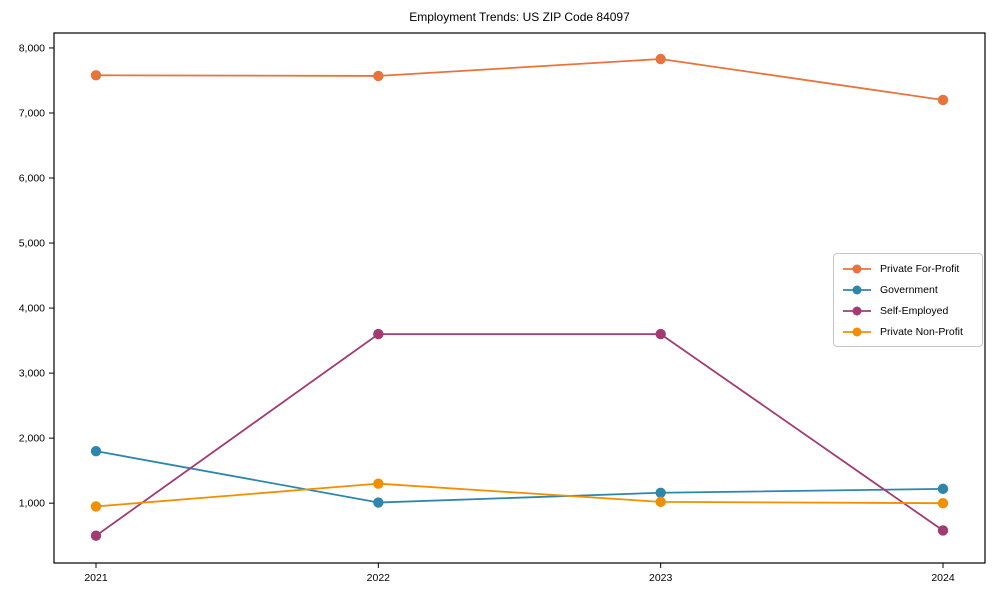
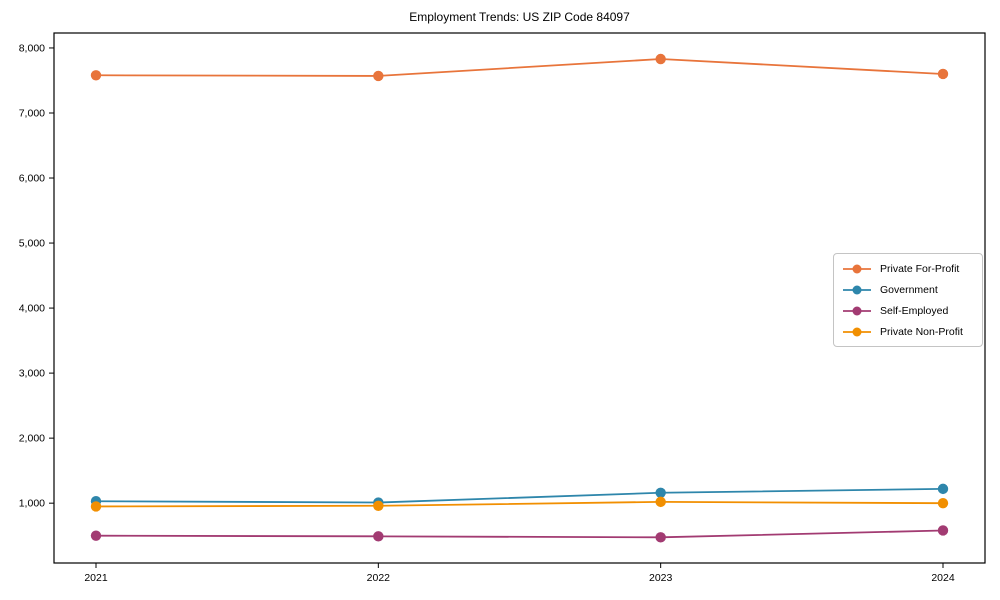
Government/2021: 1800 -> 1000
Self-Employed/2022: 3600 -> 500
Private Non-Profit/2022: 1300 -> 1000
Self-Employed/2023: 3600 -> 500
Private For-Profit/2024: 7200 -> 7600
